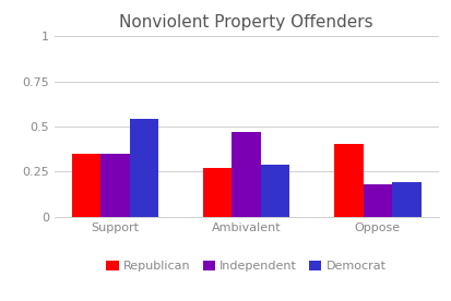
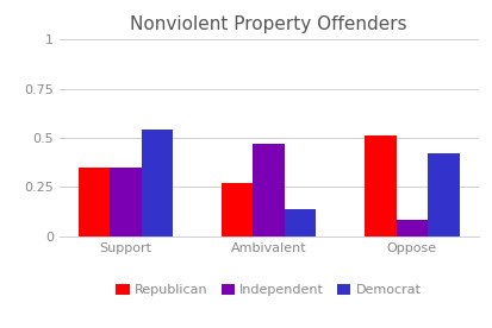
Democrat/Ambivalent: 0.29 -> 0.14
Republican/Oppose: 0.40 -> 0.51
Independent/Oppose: 0.18 -> 0.08
Democrat/Oppose: 0.19 -> 0.42
